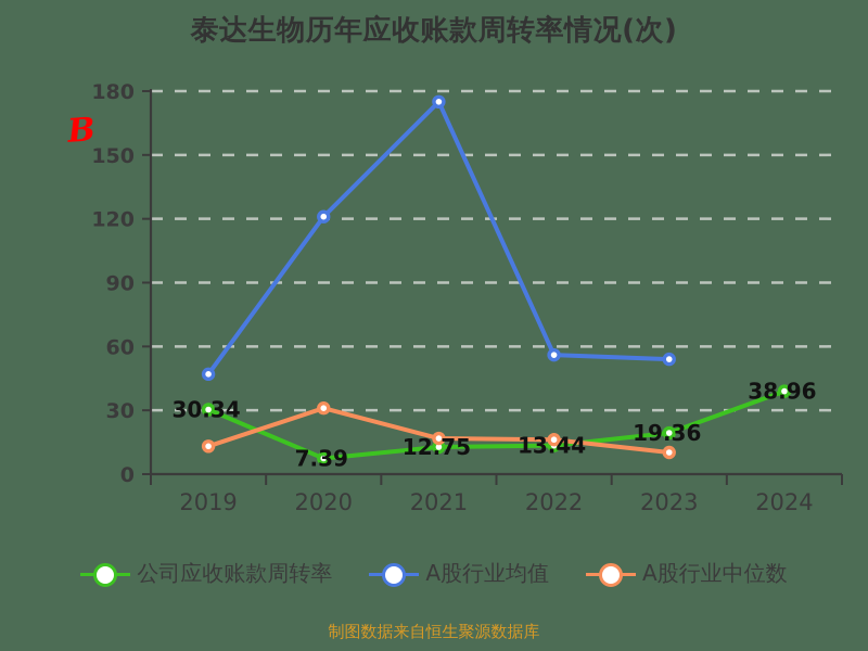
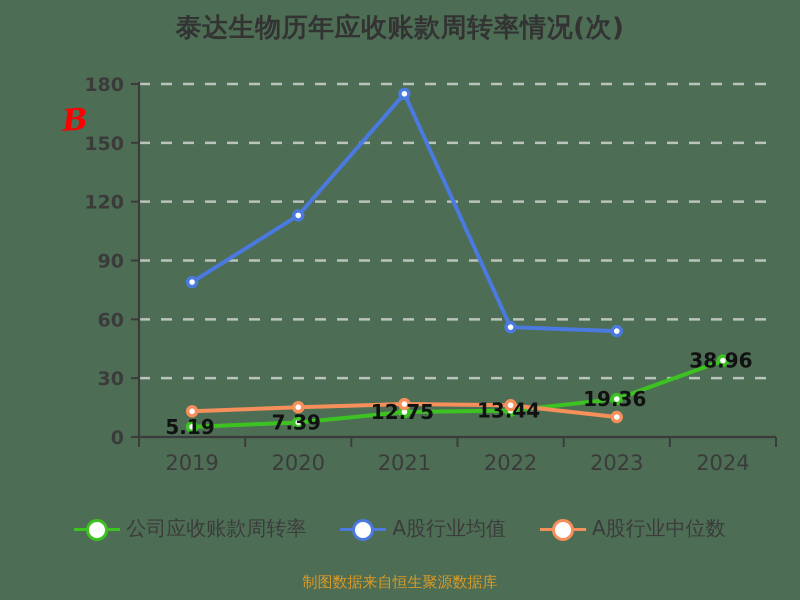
公司应收账款周转率/2019: 30.34 -> 5.19
A股行业均值/2019: 47 -> 79
A股行业均值/2020: 121 -> 113
A股行业中位数/2020: 31 -> 15
